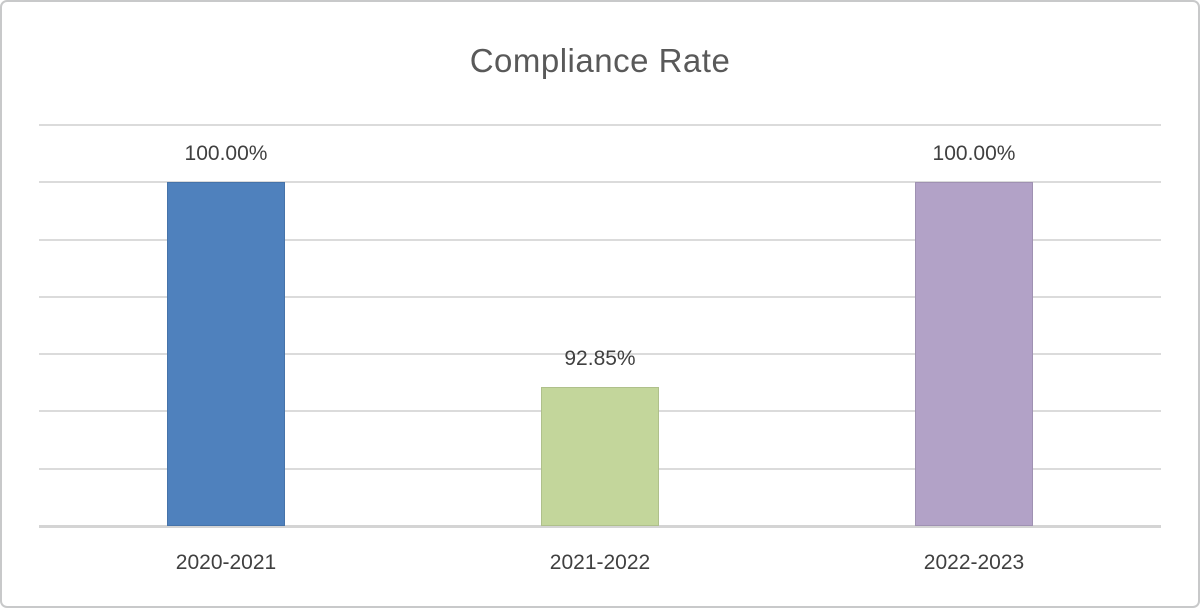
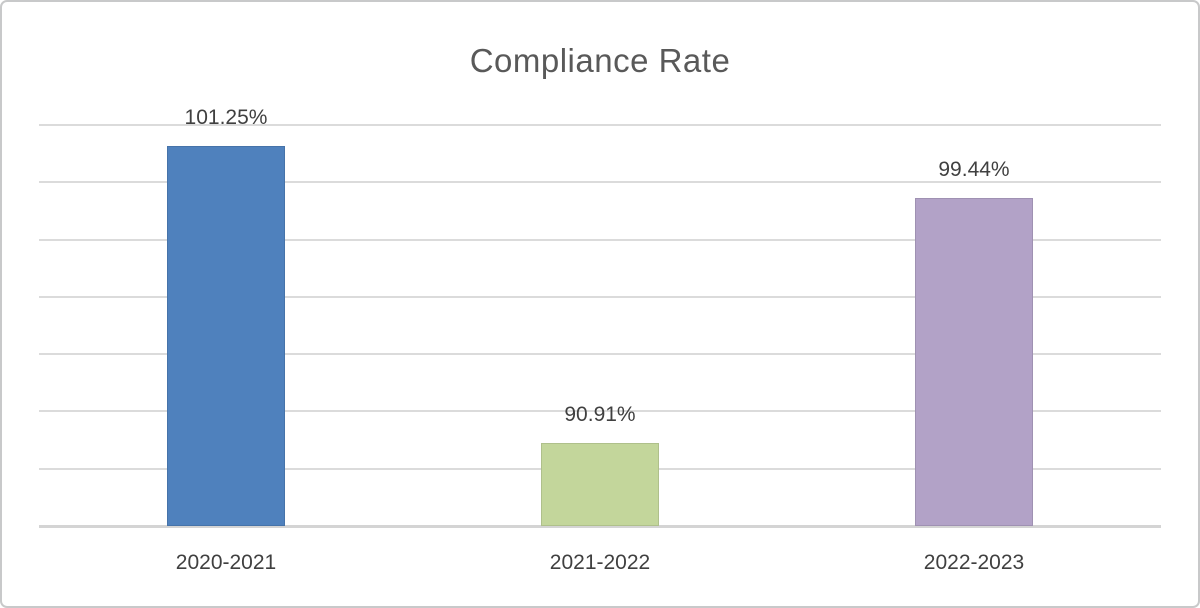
2020-2021: 100.00% -> 101.25%
2021-2022: 92.85% -> 90.91%
2022-2023: 100.00% -> 99.44%
